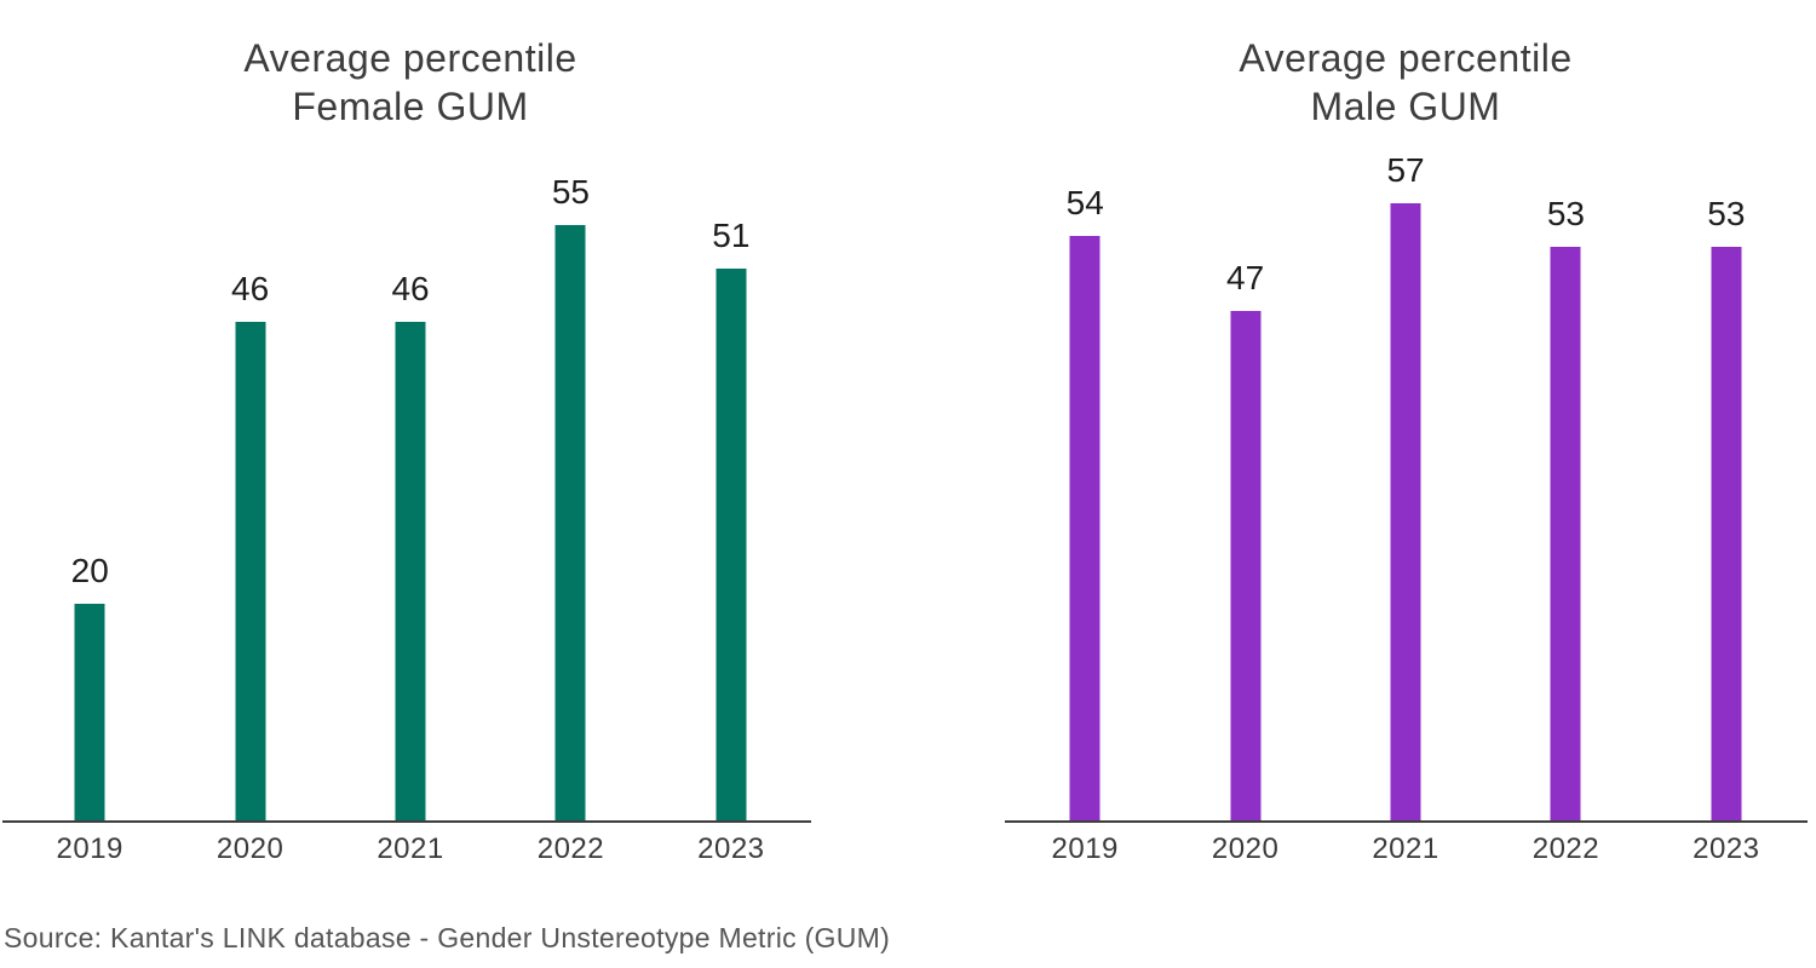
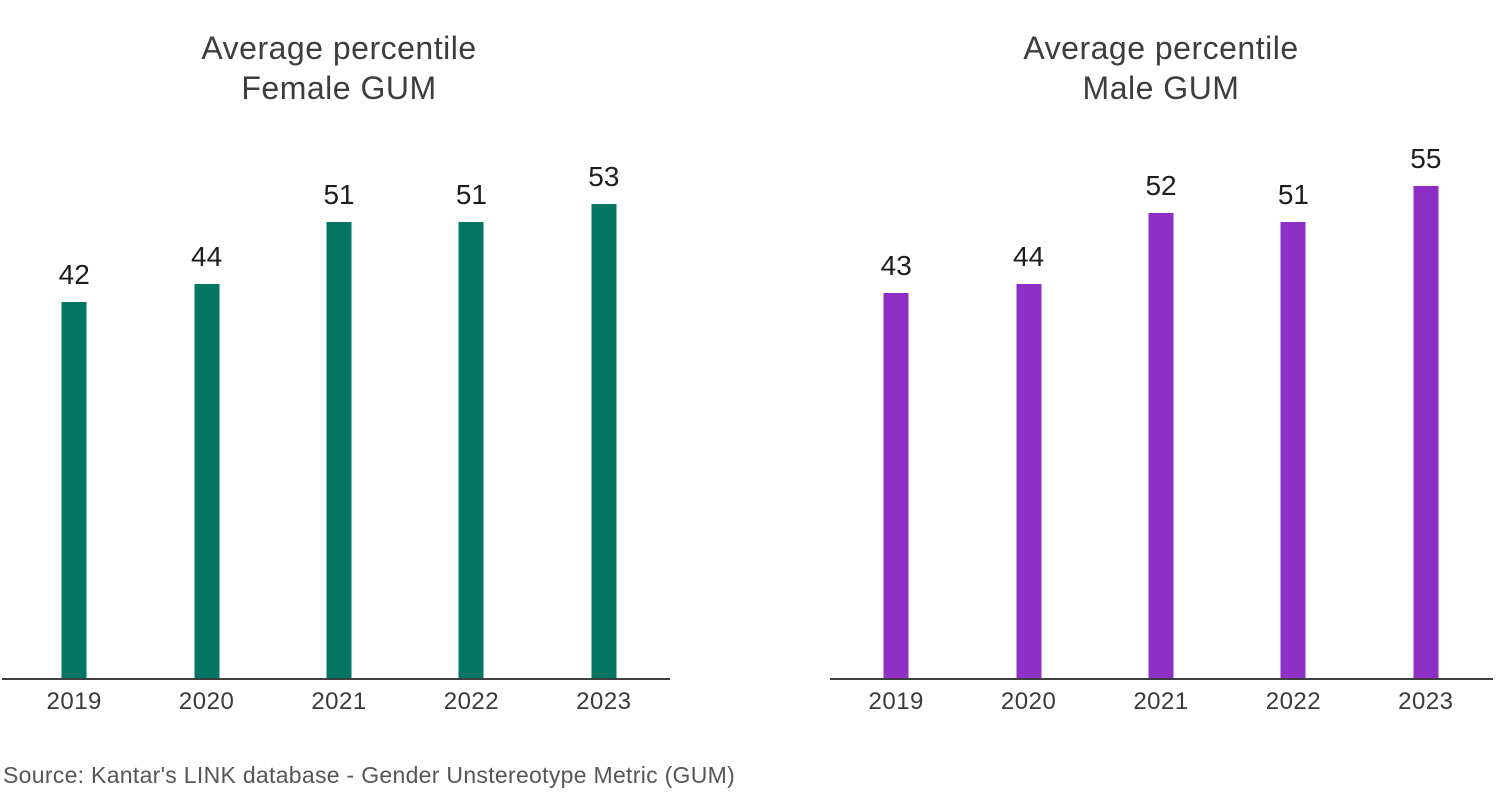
Average percentile Female GUM/2019: 20 -> 42
Average percentile Female GUM/2020: 46 -> 44
Average percentile Female GUM/2021: 46 -> 51
Average percentile Female GUM/2022: 55 -> 51
Average percentile Female GUM/2023: 51 -> 53
Average percentile Male GUM/2019: 54 -> 43
Average percentile Male GUM/2020: 47 -> 44
Average percentile Male GUM/2021: 57 -> 52
Average percentile Male GUM/2022: 53 -> 51
Average percentile Male GUM/2023: 53 -> 55
